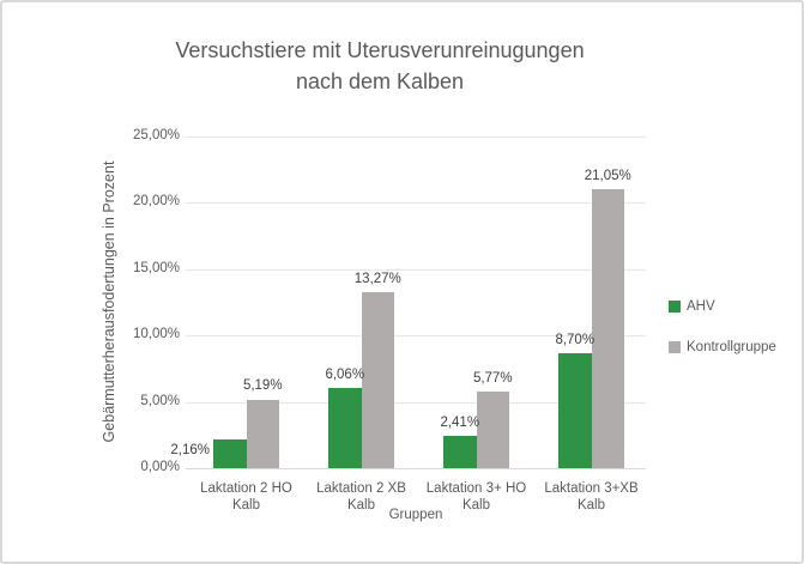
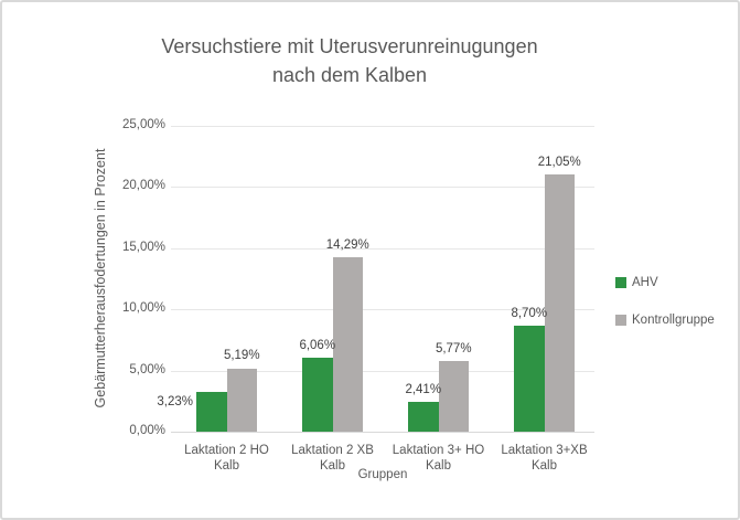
AHV/Laktation 2 HO Kalb: 2,16% -> 3,23%
Kontrollgruppe/Laktation 2 XB Kalb: 13,27% -> 14,29%
